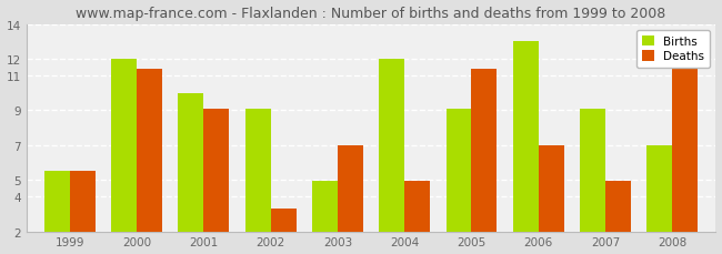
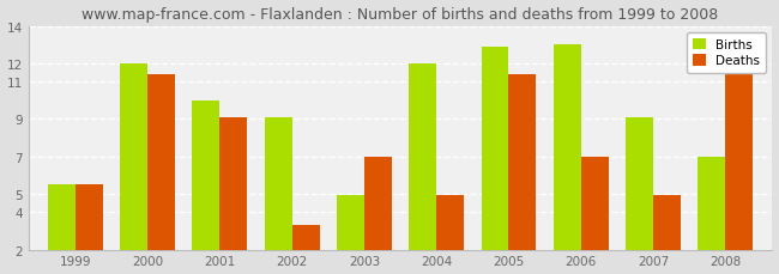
Births/2005: 9.1 -> 12.9
